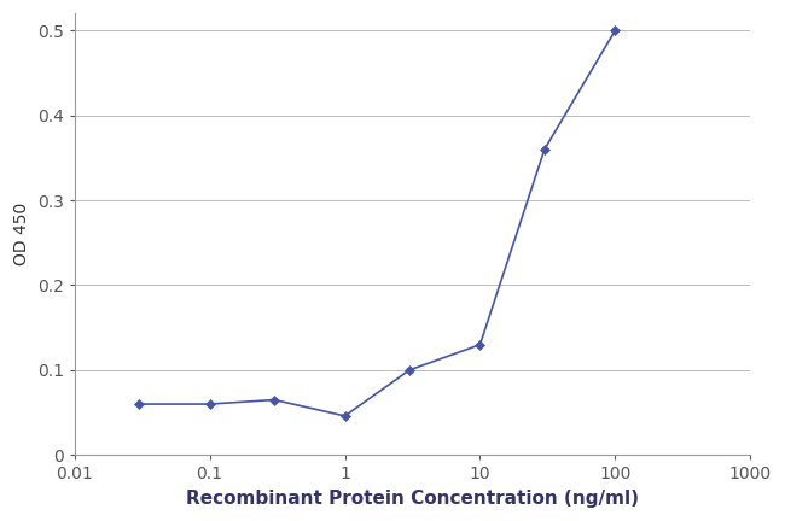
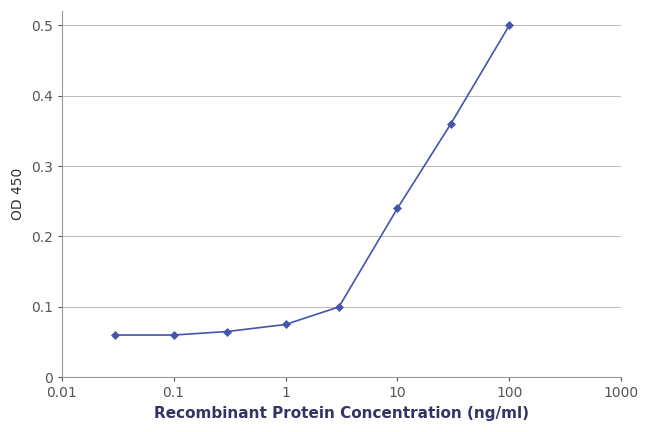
1: 0.046 -> 0.075
10: 0.130 -> 0.240
